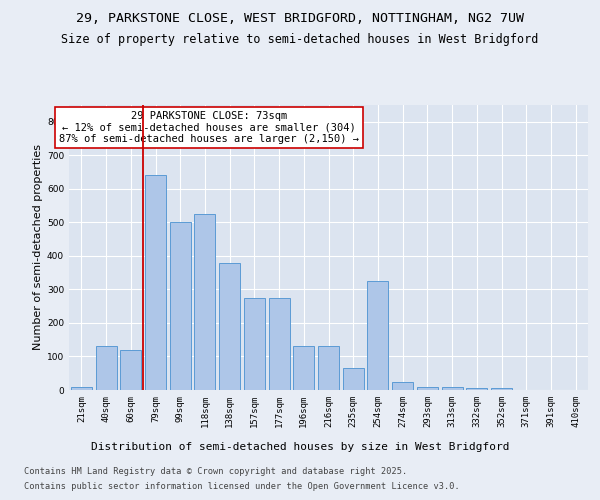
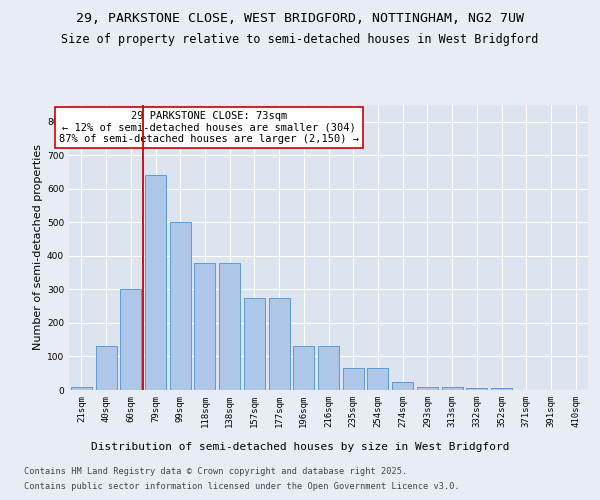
60sqm: 120 -> 300
118sqm: 525 -> 380
254sqm: 325 -> 65
